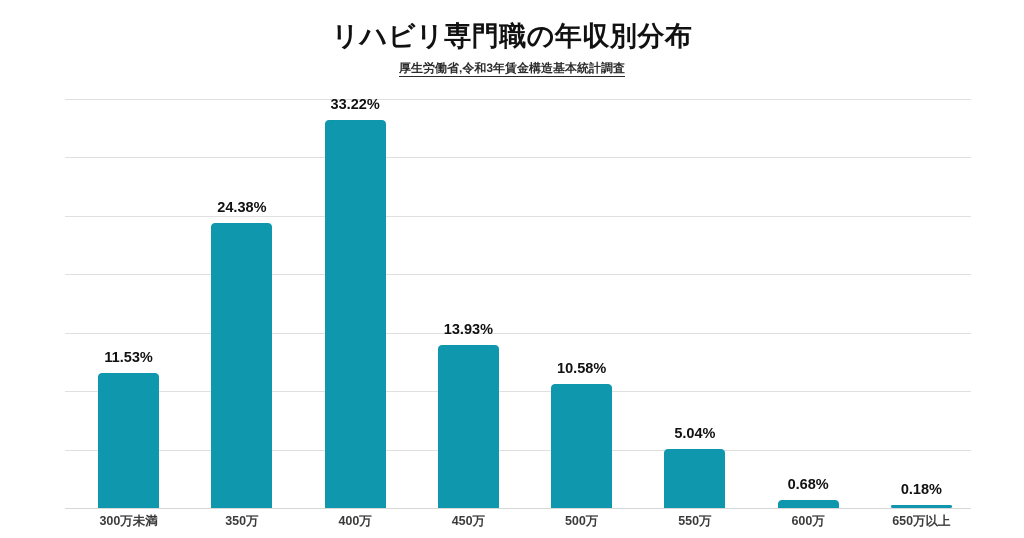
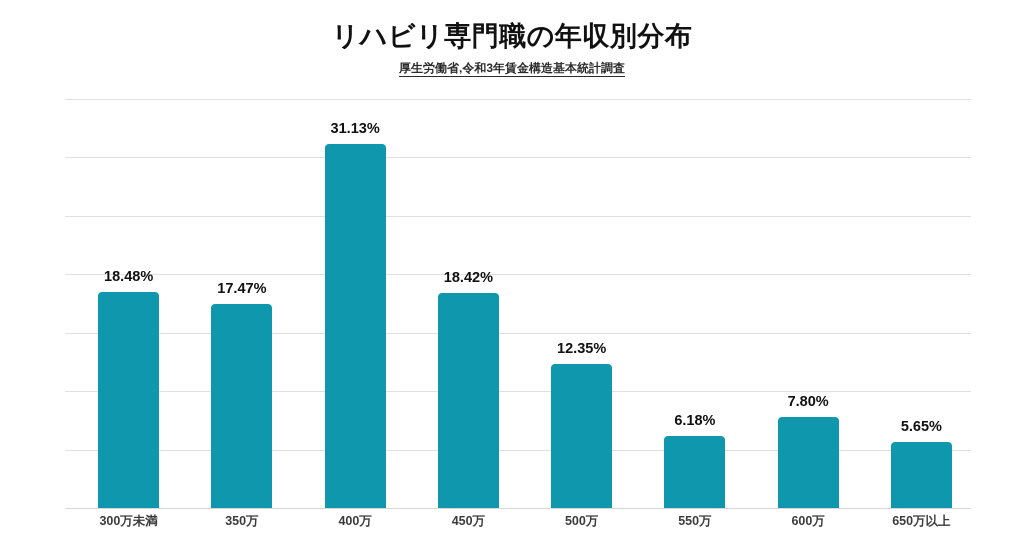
300万未満: 11.53% -> 18.48%
350万: 24.38% -> 17.47%
400万: 33.22% -> 31.13%
450万: 13.93% -> 18.42%
500万: 10.58% -> 12.35%
550万: 5.04% -> 6.18%
600万: 0.68% -> 7.80%
650万以上: 0.18% -> 5.65%
